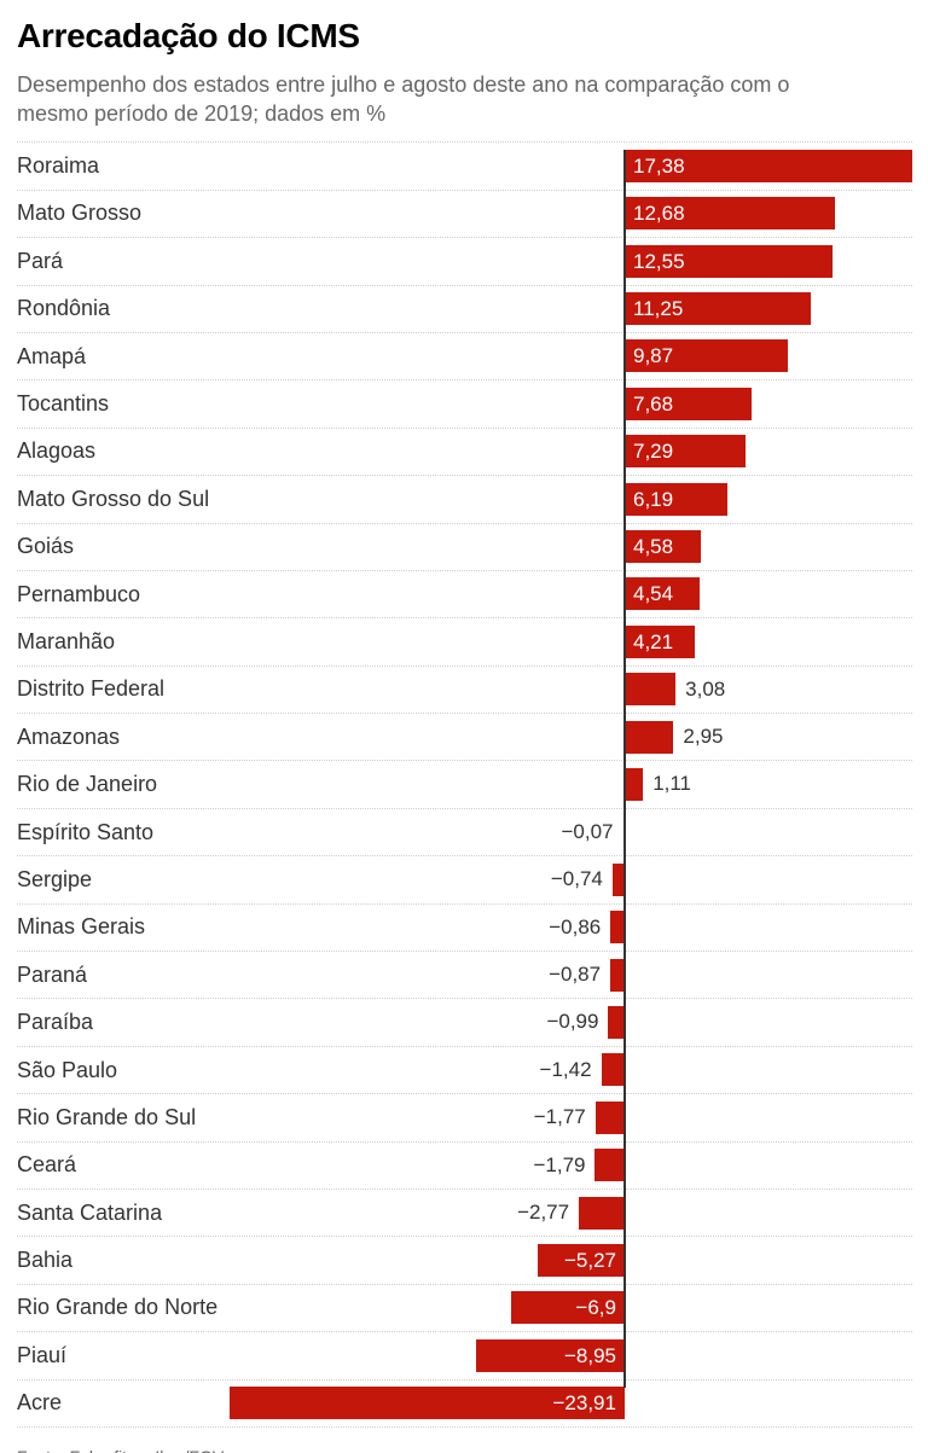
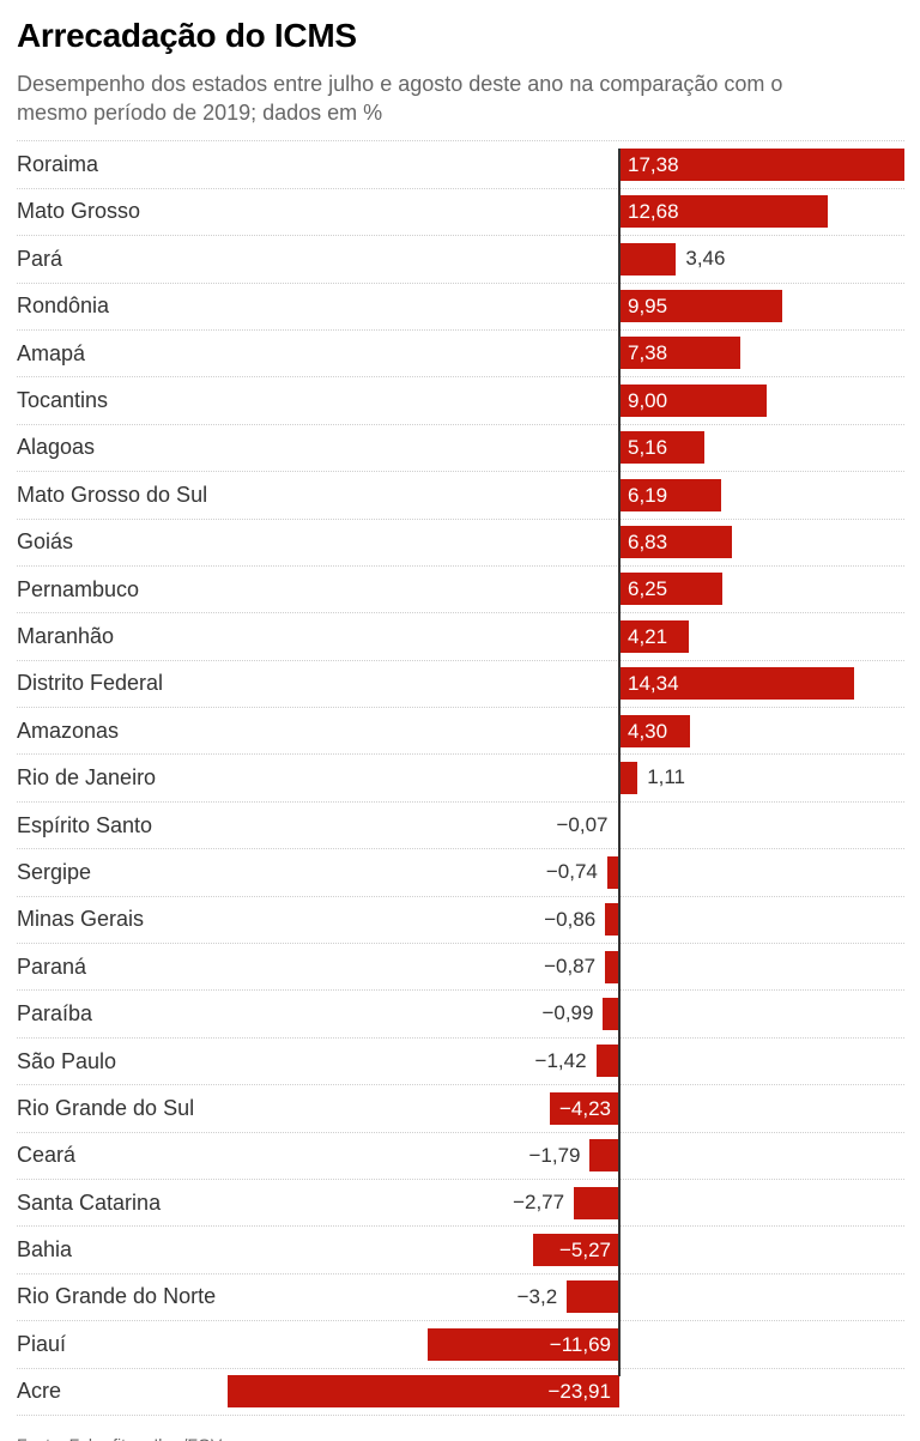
Pará: 12,55 -> 3,46
Rondônia: 11,25 -> 9,95
Amapá: 9,87 -> 7,38
Tocantins: 7,68 -> 9,00
Alagoas: 7,29 -> 5,16
Goiás: 4,58 -> 6,83
Pernambuco: 4,54 -> 6,25
Distrito Federal: 3,08 -> 14,34
Amazonas: 2,95 -> 4,30
Rio Grande do Sul: −1,77 -> −4,23
Rio Grande do Norte: −6,9 -> −3,2
Piauí: −8,95 -> −11,69
